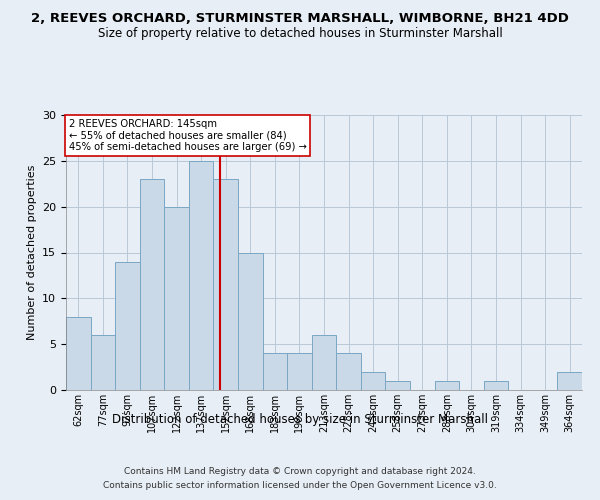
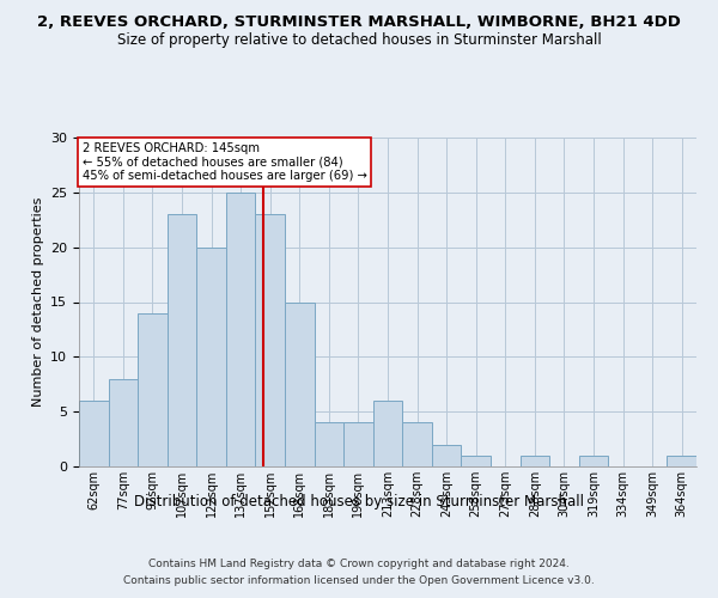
62sqm: 8 -> 6
77sqm: 6 -> 8
364sqm: 2 -> 1
